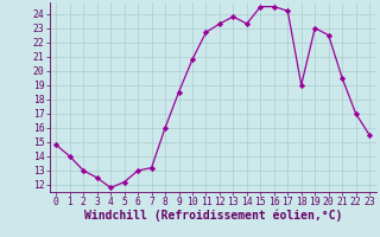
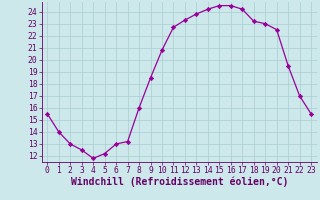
0: 14.8 -> 15.5
14: 23.3 -> 24.2
18: 19.0 -> 23.2
